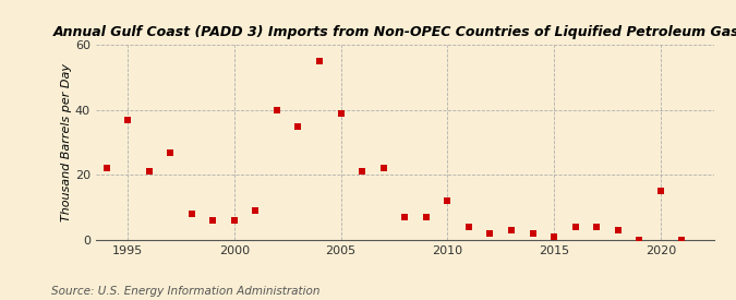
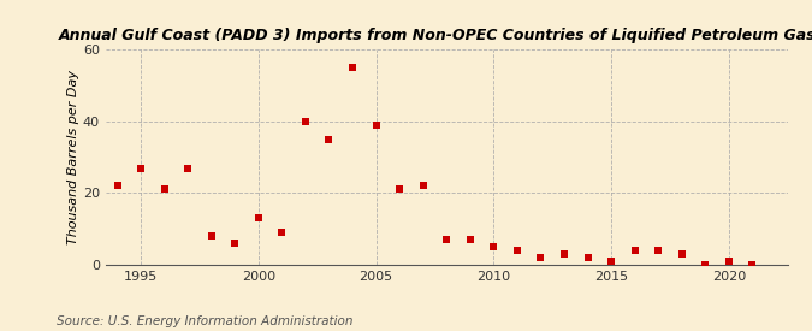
1995: 37 -> 27
2000: 6 -> 13
2010: 12 -> 5
2020: 15 -> 1
